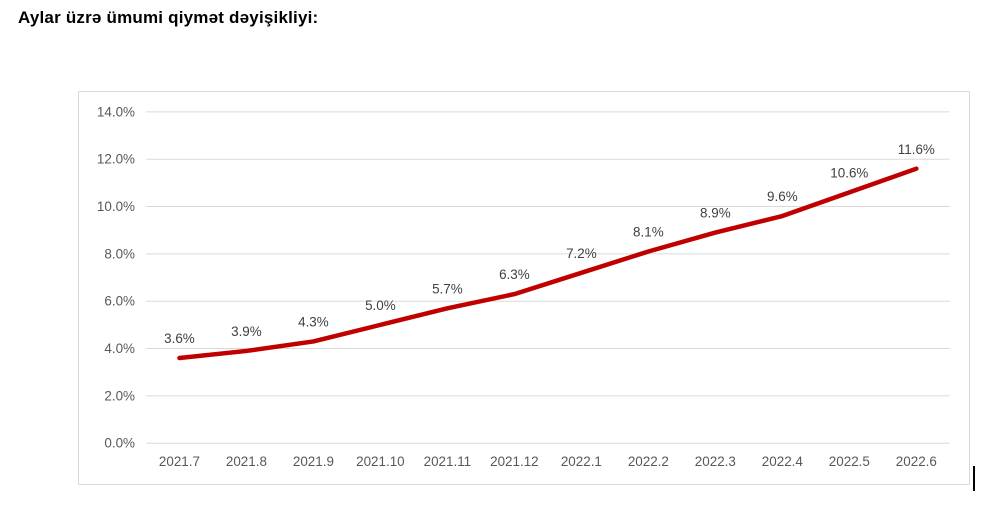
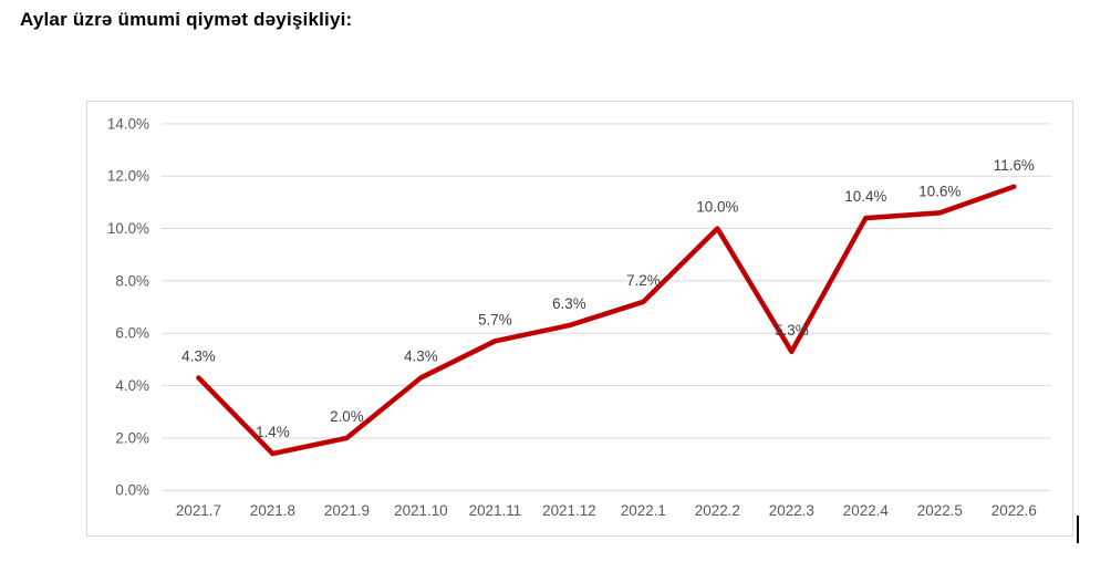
2021.7: 3.6% -> 4.3%
2021.8: 3.9% -> 1.4%
2021.9: 4.3% -> 2.0%
2021.10: 5.0% -> 4.3%
2022.2: 8.1% -> 10.0%
2022.3: 8.9% -> 5.3%
2022.4: 9.6% -> 10.4%
